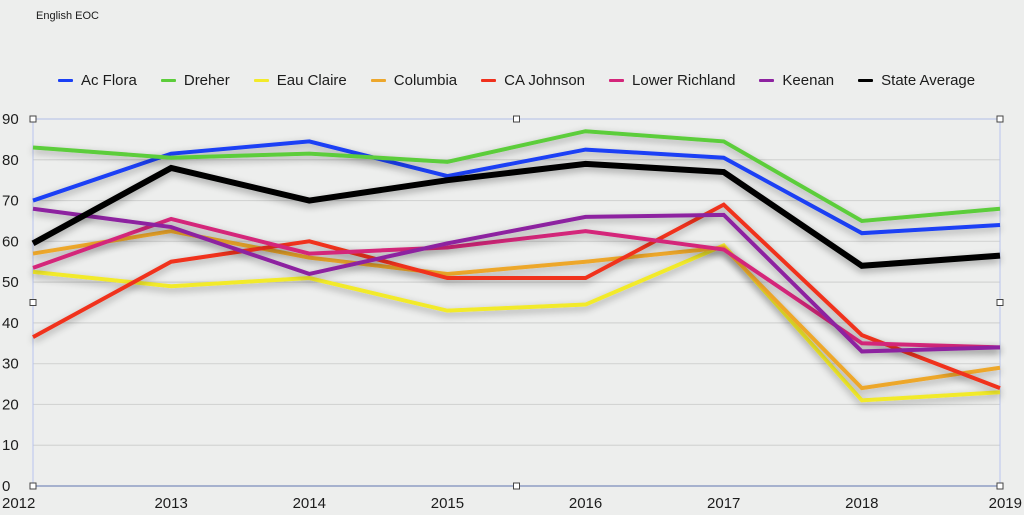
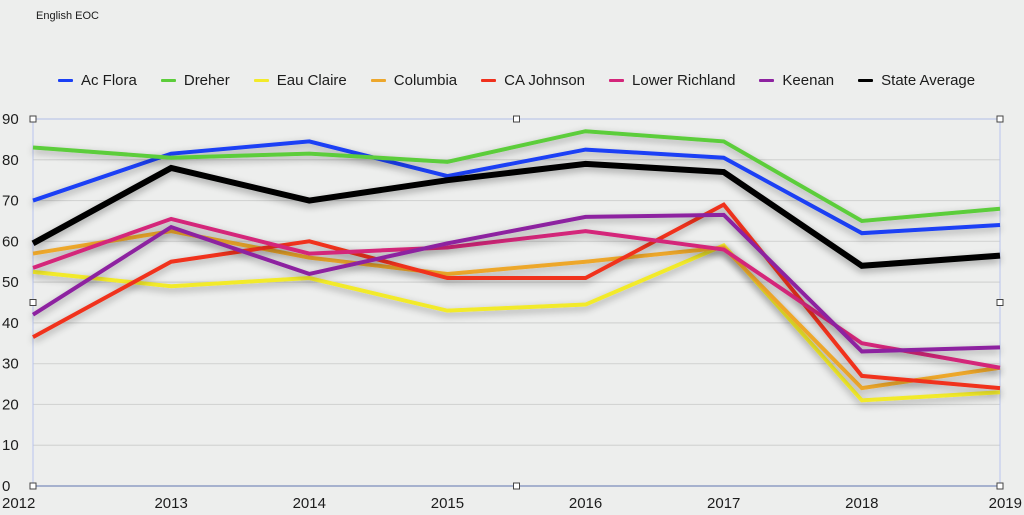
Keenan/2012: 68 -> 42
CA Johnson/2018: 37 -> 27
Lower Richland/2019: 34 -> 29
